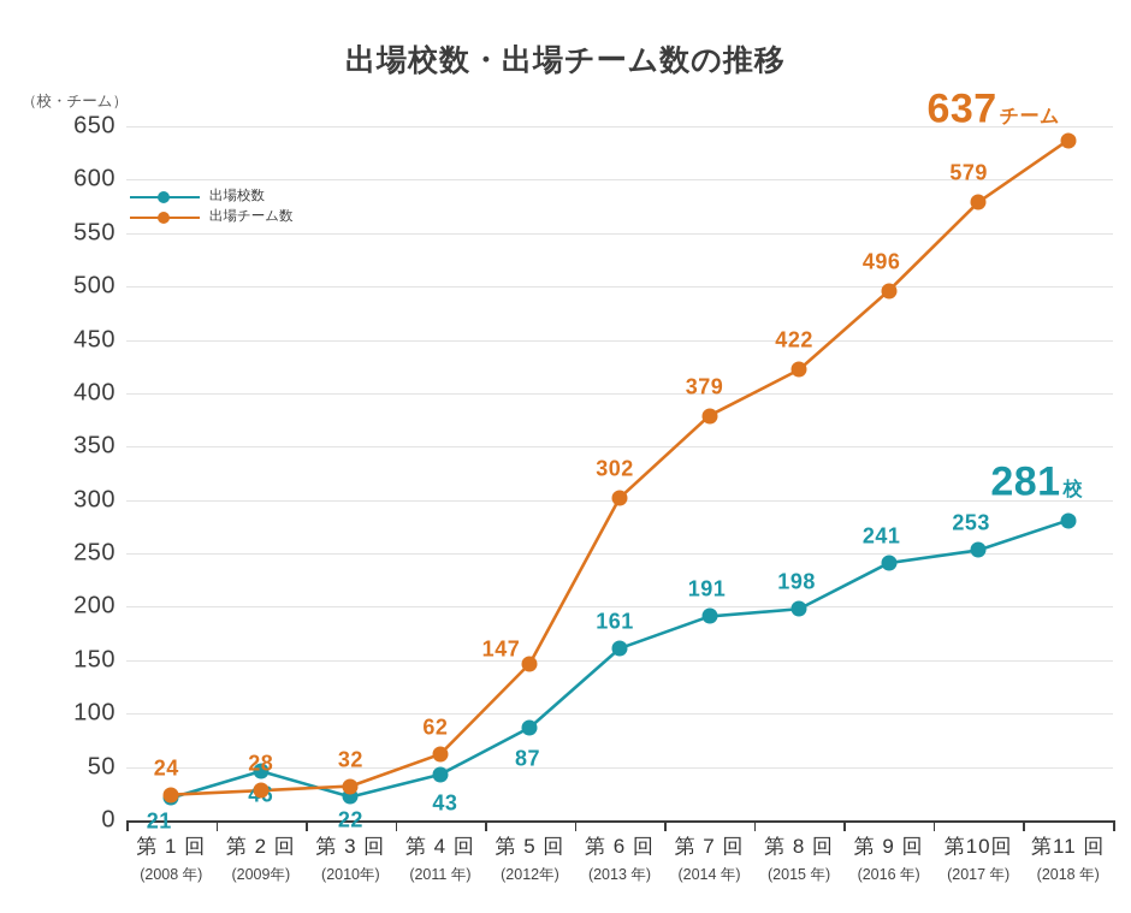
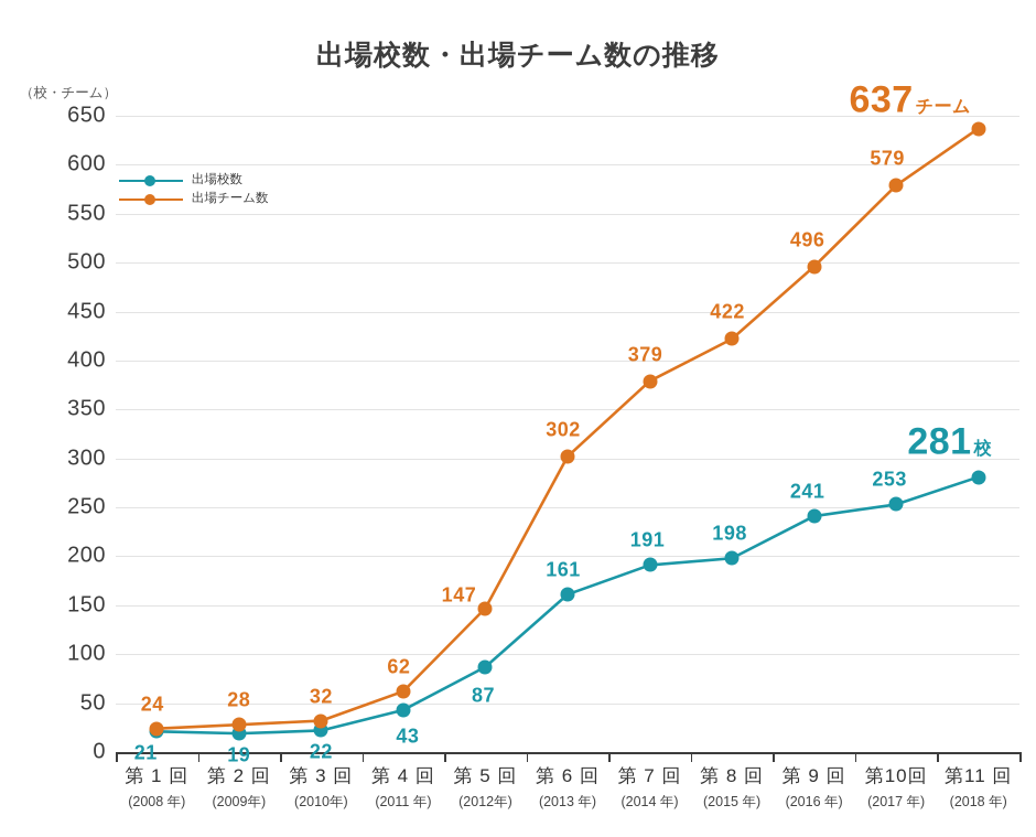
出場校数/第 2 回: 46 -> 19
